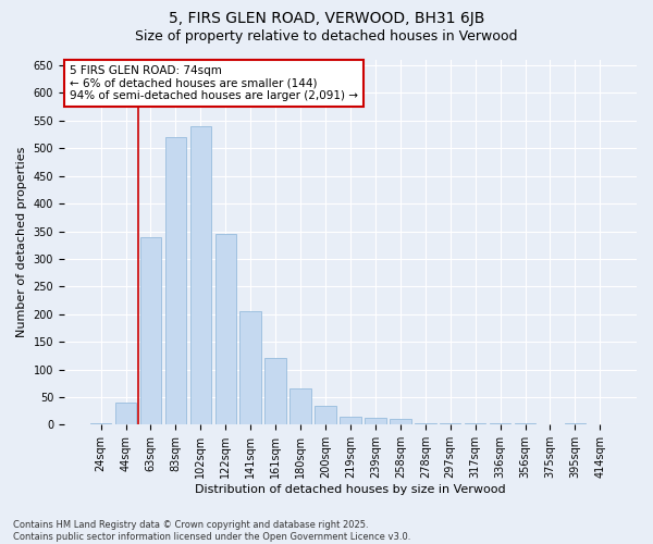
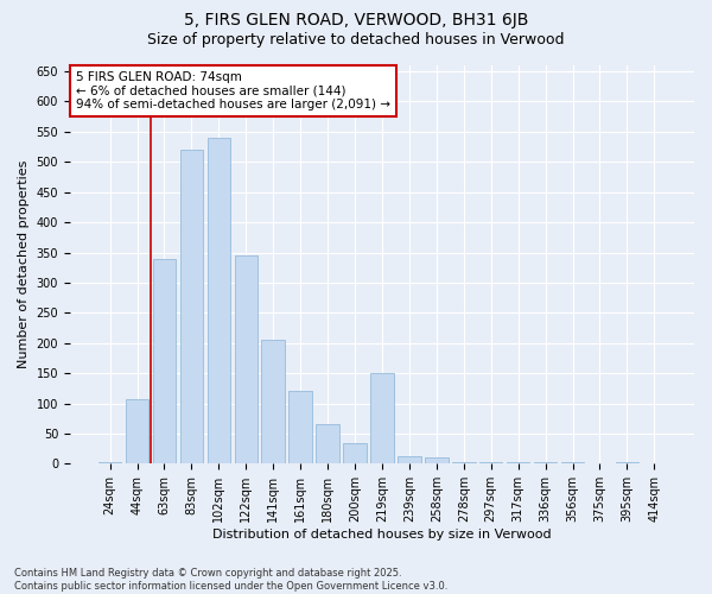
44sqm: 40 -> 106
219sqm: 15 -> 150
